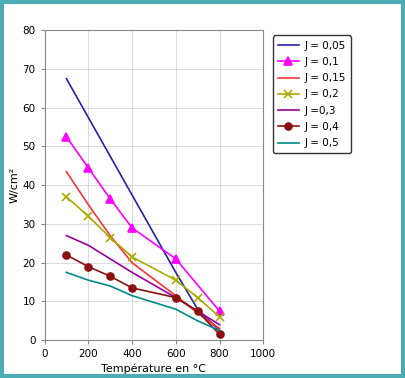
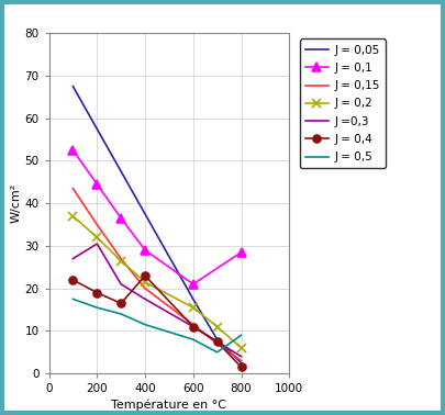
J =0,3/200: 24.5 -> 30.5
J = 0,4/400: 13.5 -> 23.0
J = 0,1/800: 7.5 -> 28.5
J = 0,5/800: 2.5 -> 9.0
